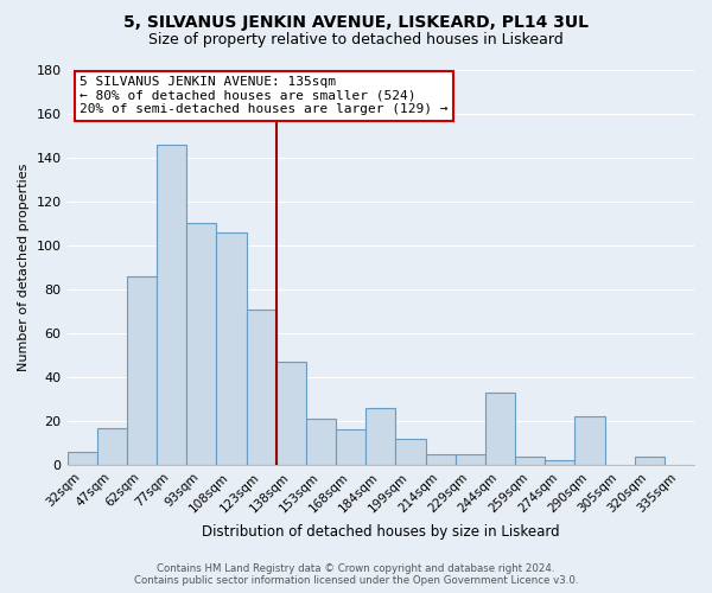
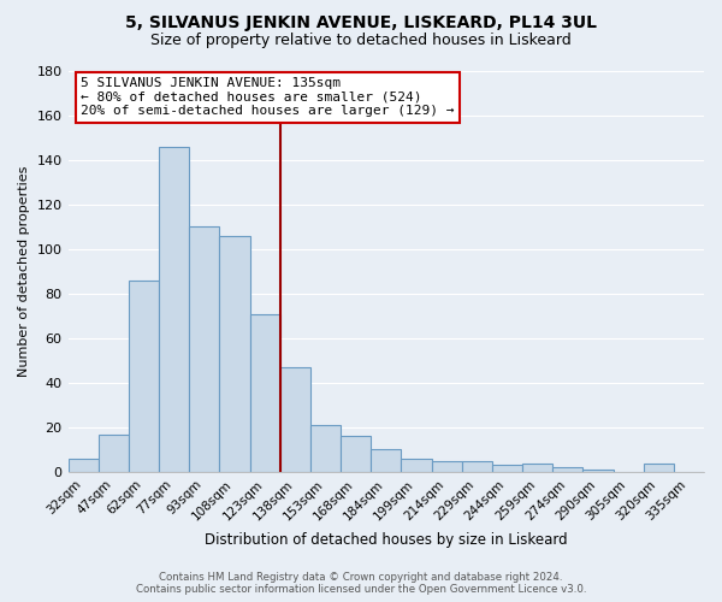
184sqm: 26 -> 10
199sqm: 12 -> 6
244sqm: 33 -> 3
290sqm: 22 -> 1
